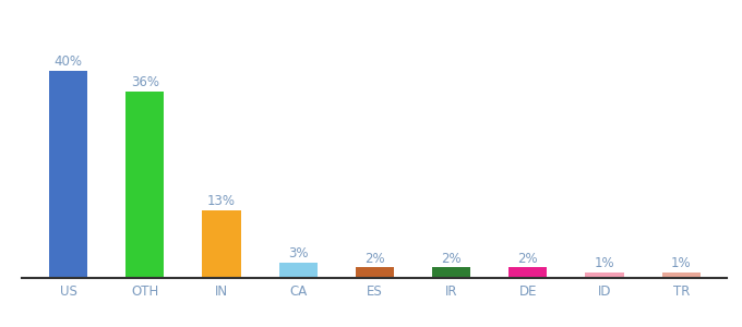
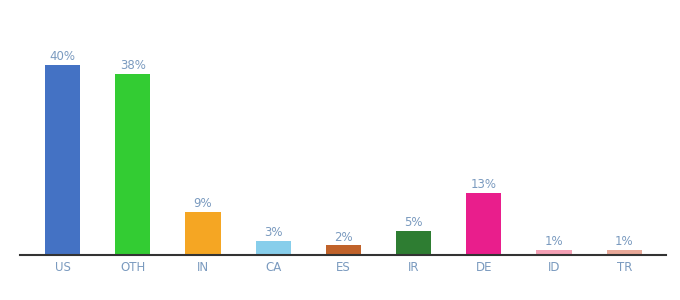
OTH: 36% -> 38%
IN: 13% -> 9%
IR: 2% -> 5%
DE: 2% -> 13%
